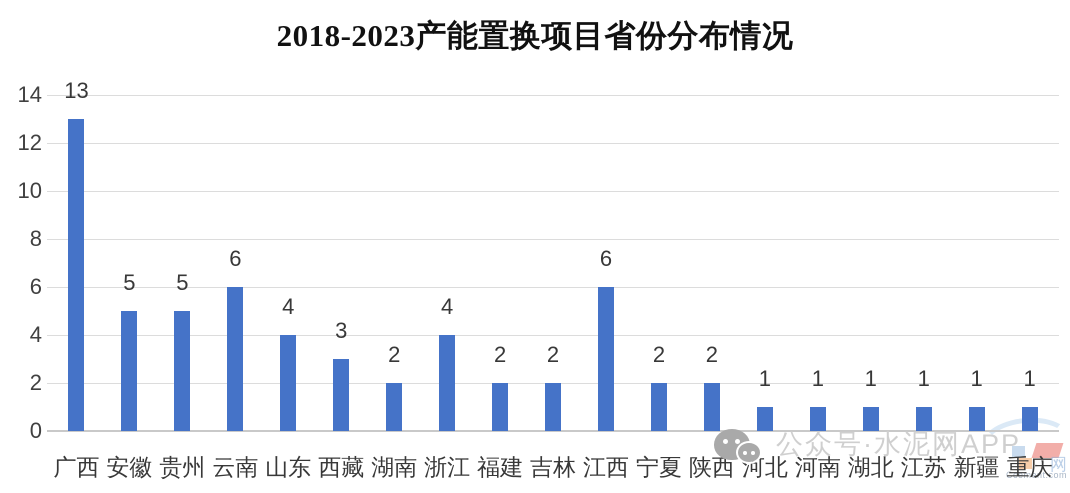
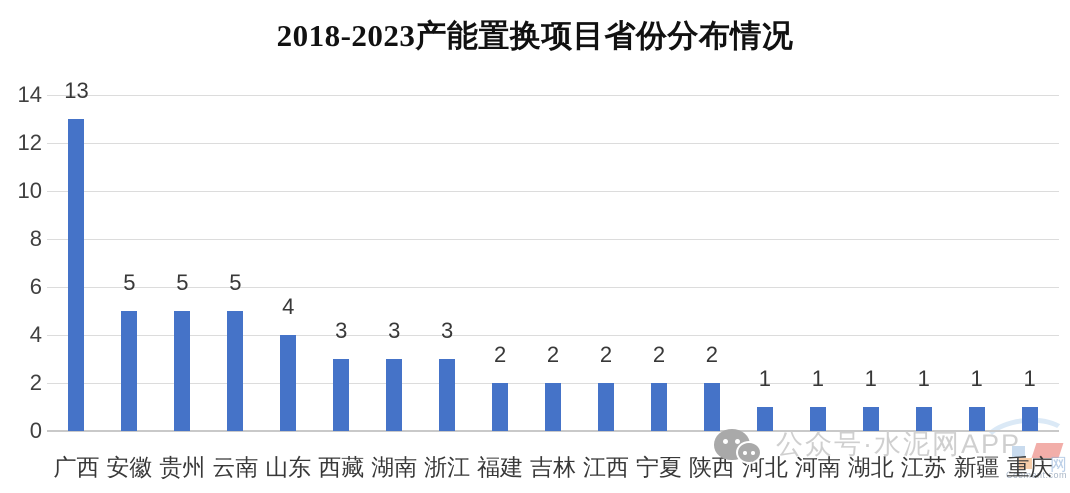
云南: 6 -> 5
湖南: 2 -> 3
浙江: 4 -> 3
江西: 6 -> 2
